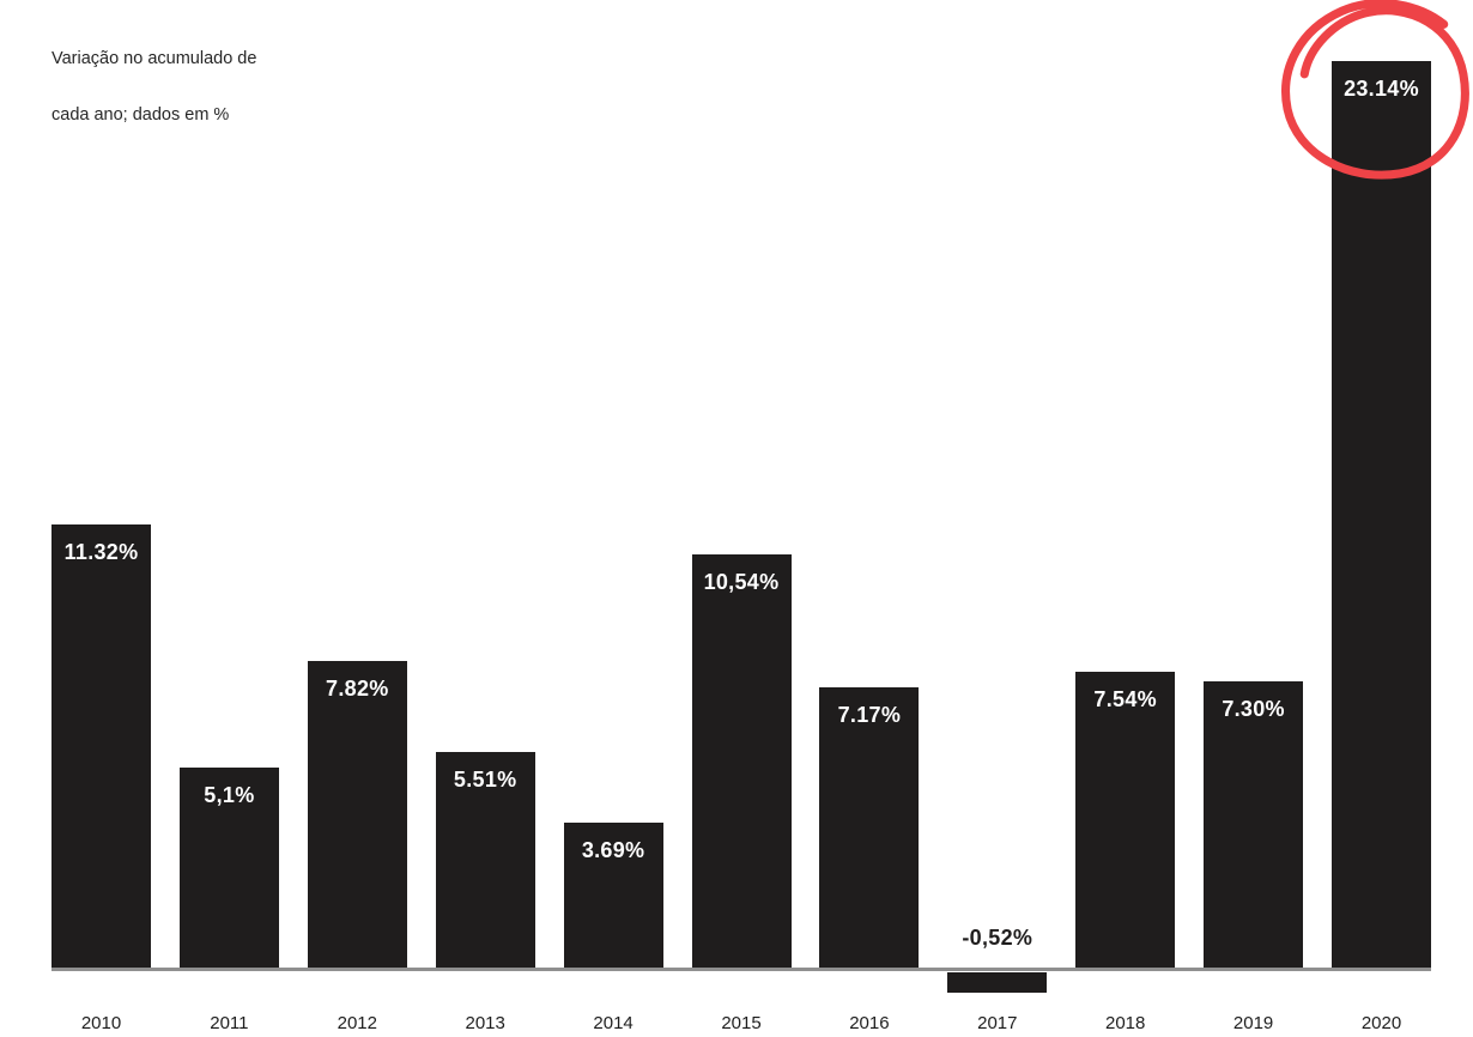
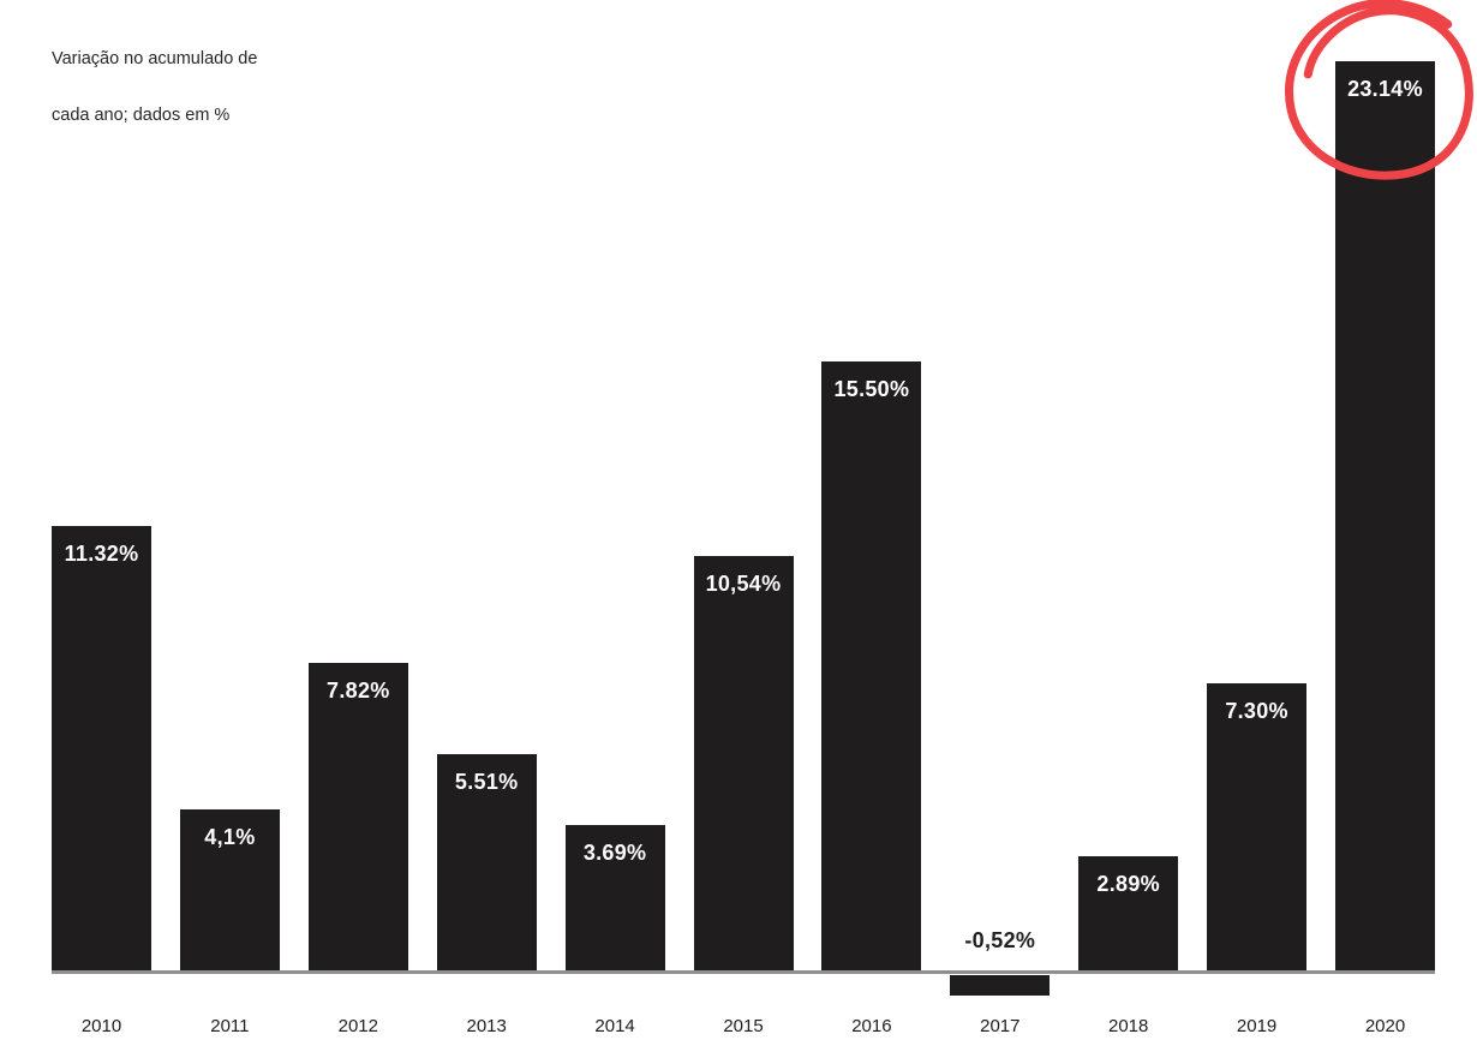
2011: 5,1% -> 4,1%
2016: 7.17% -> 15.50%
2018: 7.54% -> 2.89%
